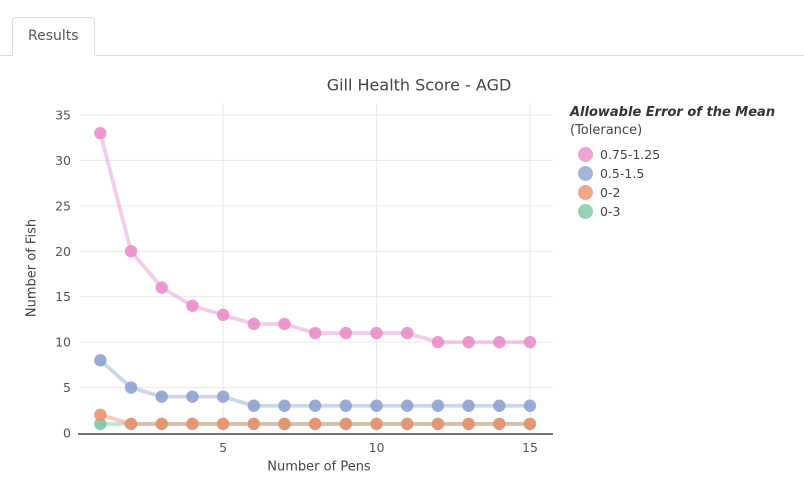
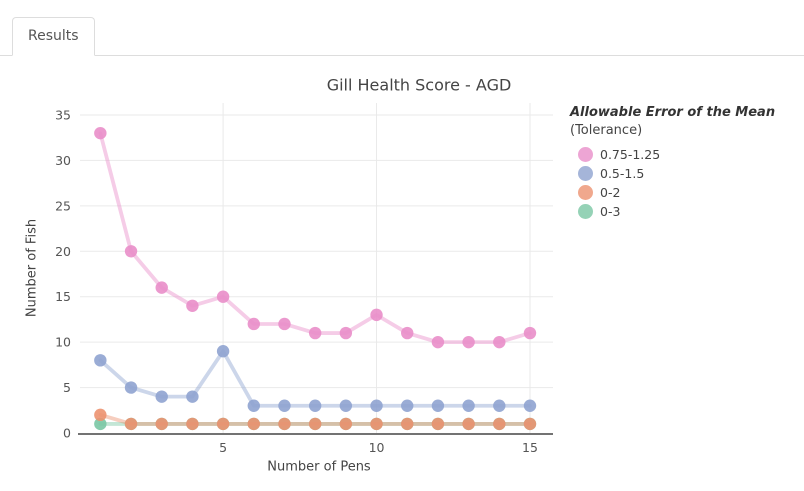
0.75-1.25/5: 13 -> 15
0.5-1.5/5: 4 -> 9
0.75-1.25/10: 11 -> 13
0.75-1.25/15: 10 -> 11
